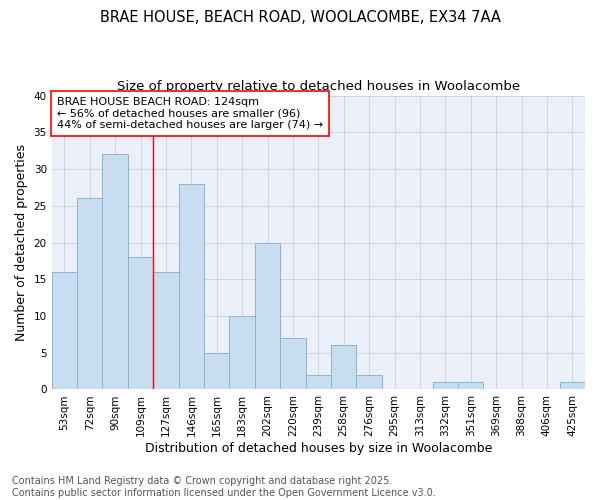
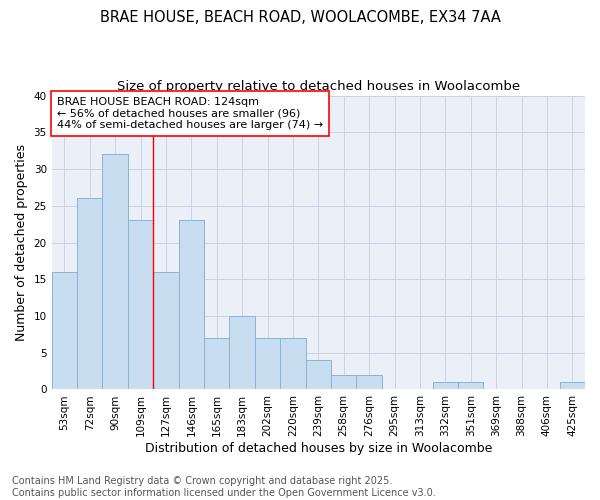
109sqm: 18 -> 23
146sqm: 28 -> 23
165sqm: 5 -> 7
202sqm: 20 -> 7
239sqm: 2 -> 4
258sqm: 6 -> 2
